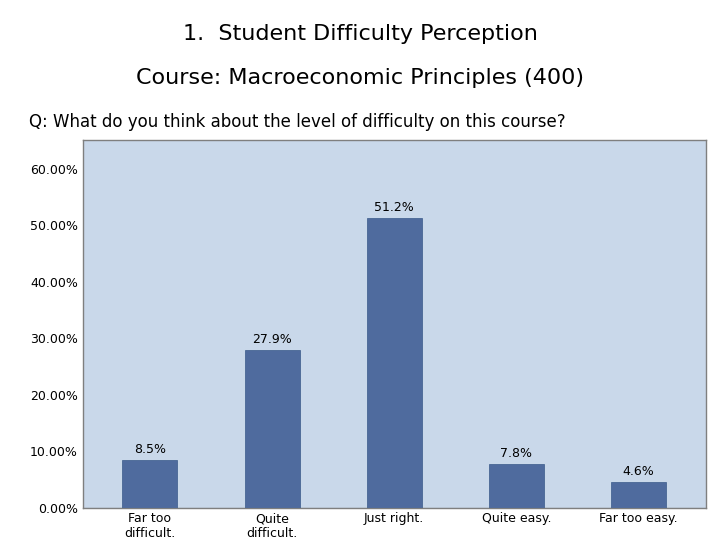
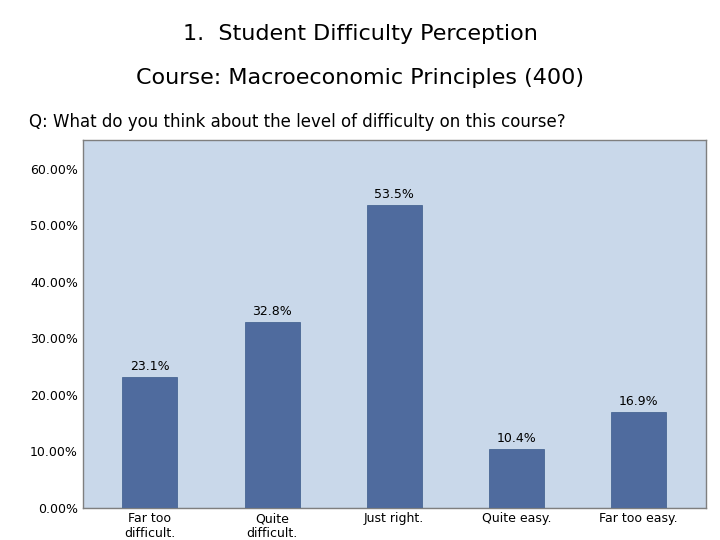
Far too difficult.: 8.5% -> 23.1%
Quite difficult.: 27.9% -> 32.8%
Just right.: 51.2% -> 53.5%
Quite easy.: 7.8% -> 10.4%
Far too easy.: 4.6% -> 16.9%
